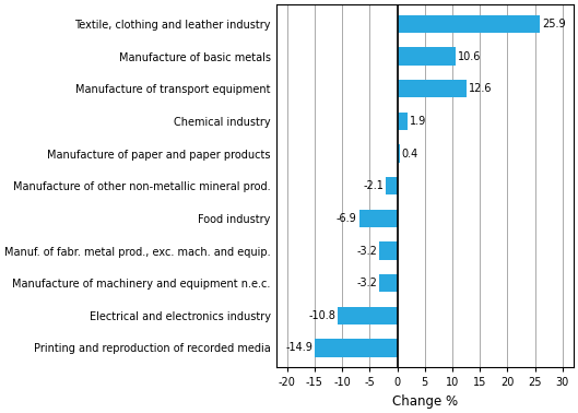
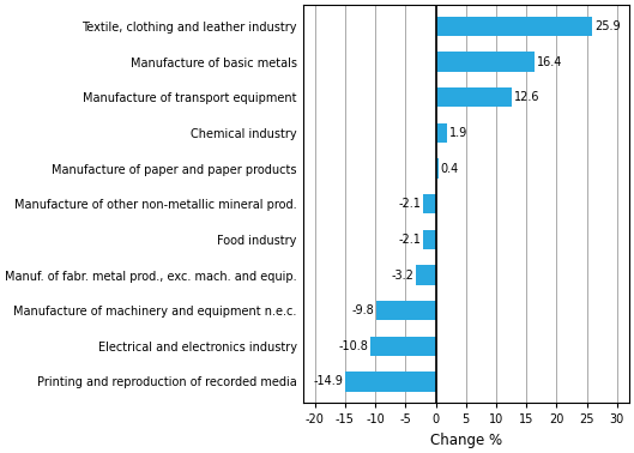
Manufacture of basic metals: 10.6 -> 16.4
Food industry: -6.9 -> -2.1
Manufacture of machinery and equipment n.e.c.: -3.2 -> -9.8
